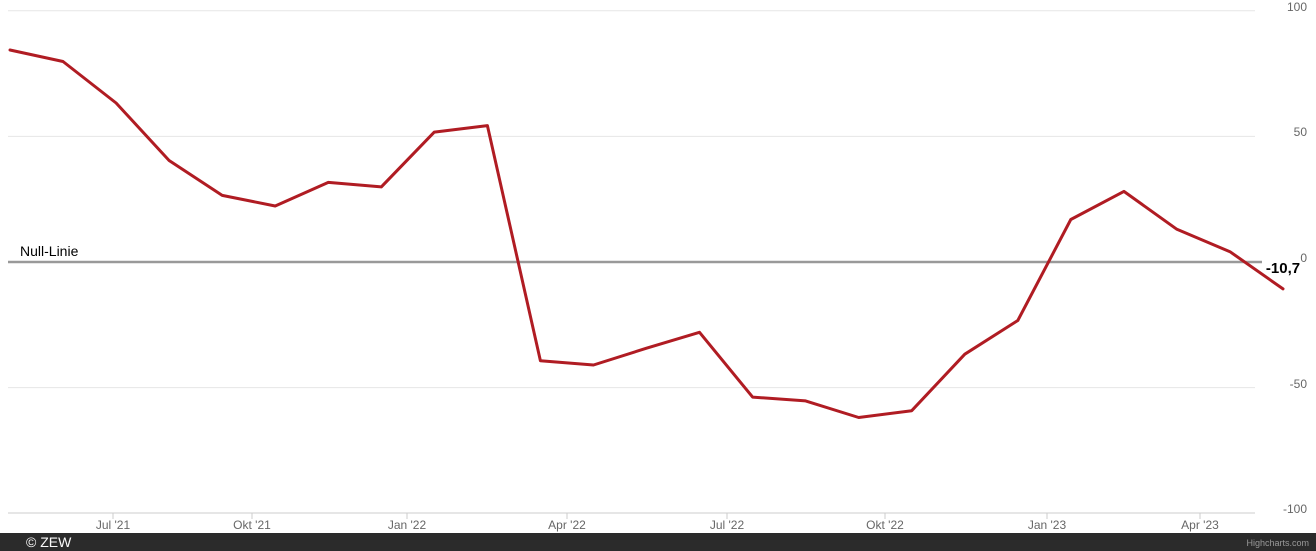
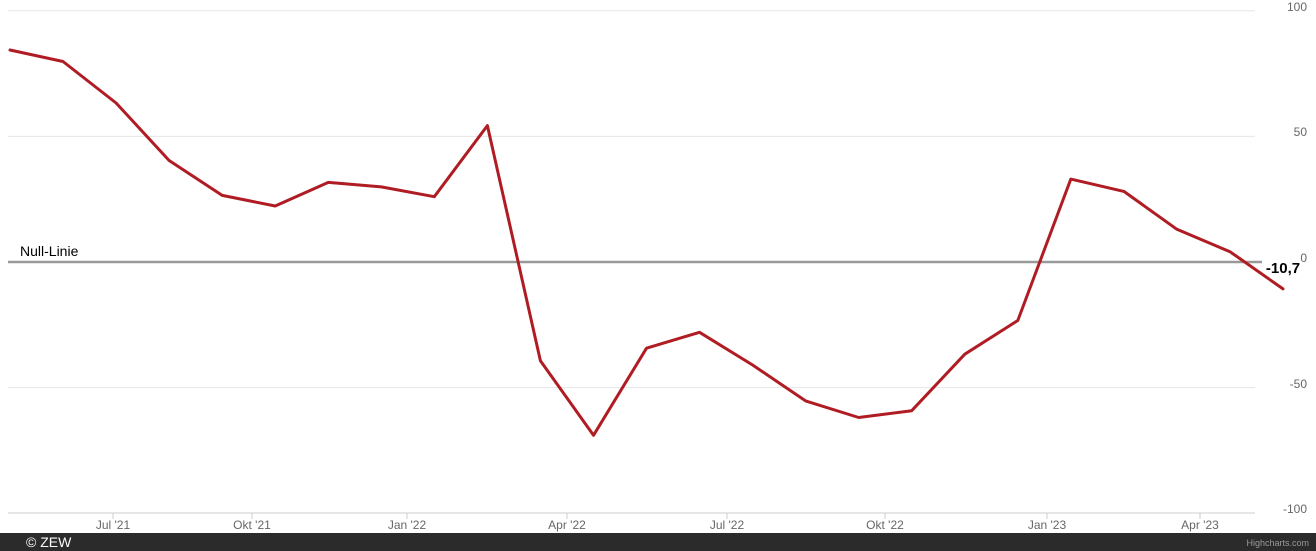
Jan '22: 52 -> 26
Apr '22: -41 -> -69
Jul '22: -54 -> -41
Jan '23: 17 -> 33
